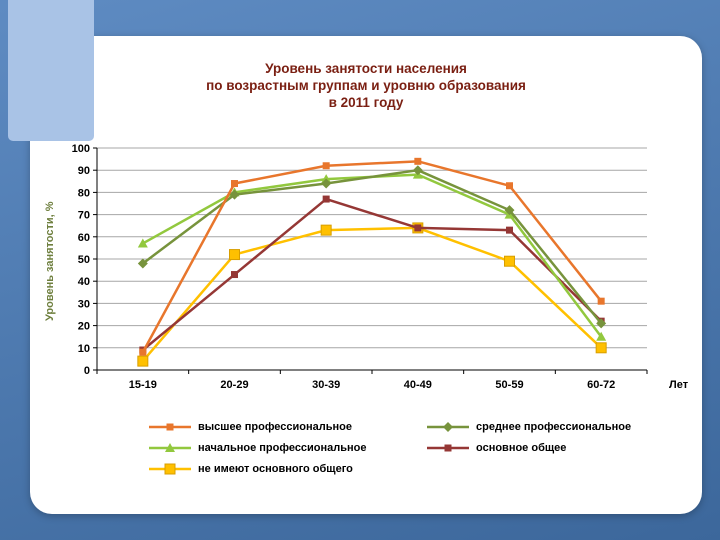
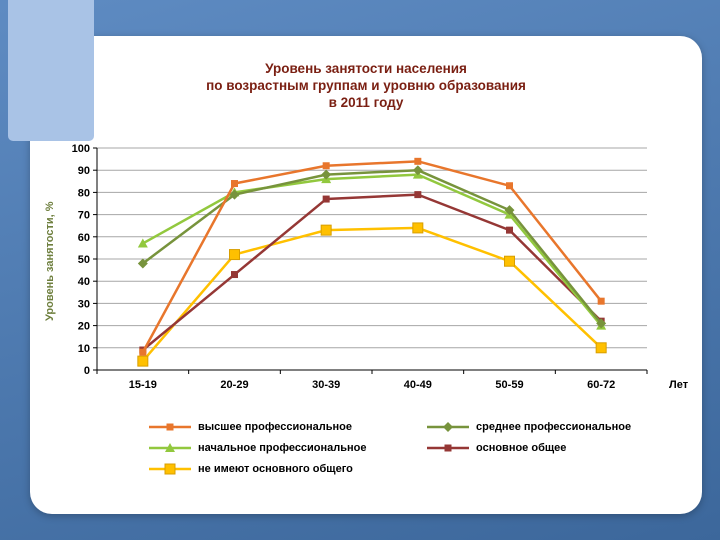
среднее профессиональное/30-39: 84 -> 88
основное общее/40-49: 64 -> 79
начальное профессиональное/60-72: 15 -> 20
